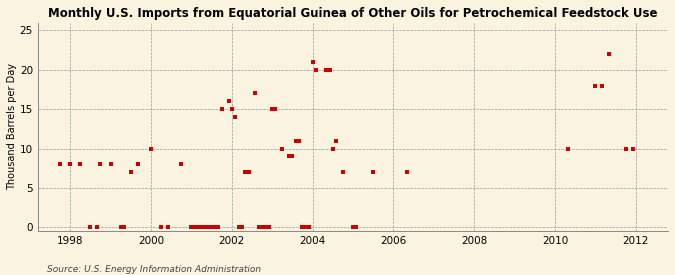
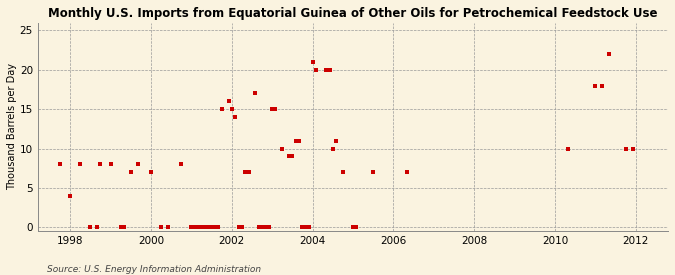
1998: 8 -> 4
2000: 10 -> 7
